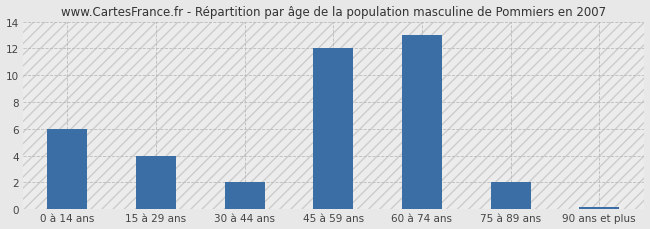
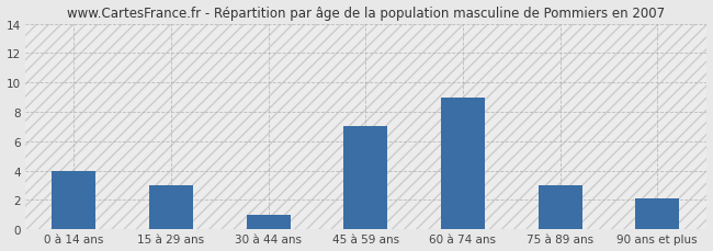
0 à 14 ans: 6.0 -> 4.0
15 à 29 ans: 4.0 -> 3.0
30 à 44 ans: 2.0 -> 1.0
45 à 59 ans: 12.0 -> 7.0
60 à 74 ans: 13.0 -> 9.0
75 à 89 ans: 2.0 -> 3.0
90 ans et plus: 0.2 -> 2.1
